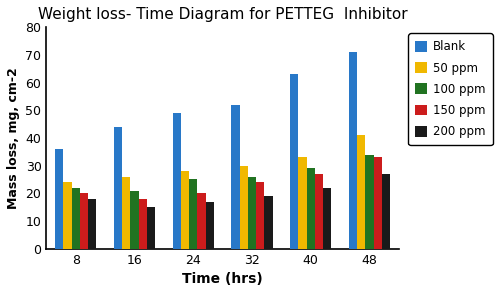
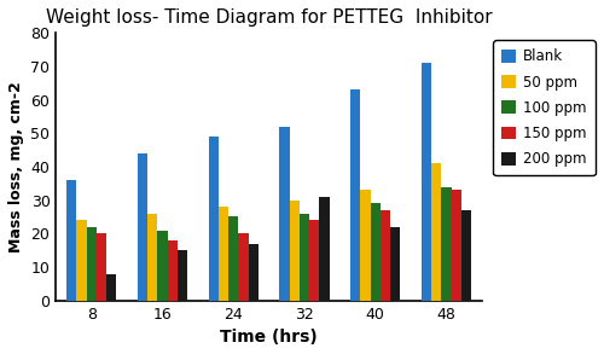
200 ppm/8: 18 -> 8
200 ppm/32: 19 -> 31
